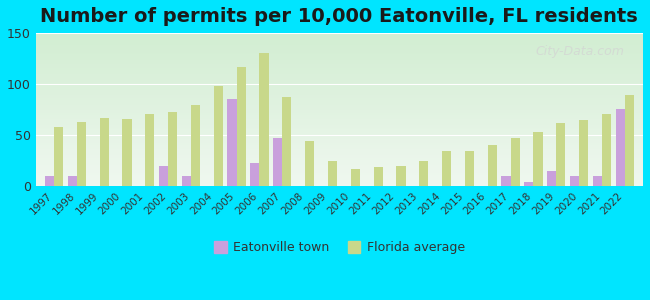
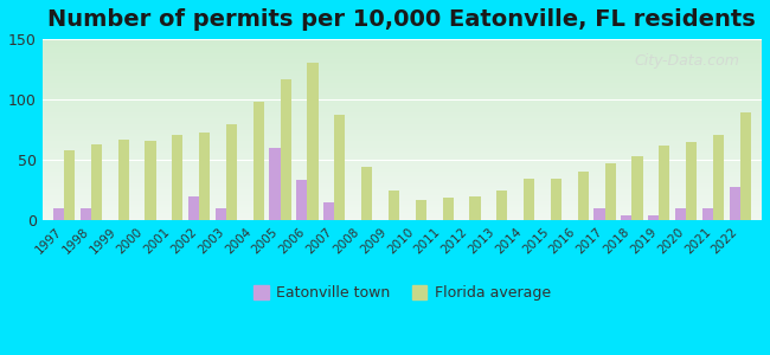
Eatonville town/2005: 85 -> 60
Eatonville town/2006: 23 -> 33
Eatonville town/2007: 47 -> 15
Eatonville town/2019: 15 -> 4
Eatonville town/2022: 76 -> 27
